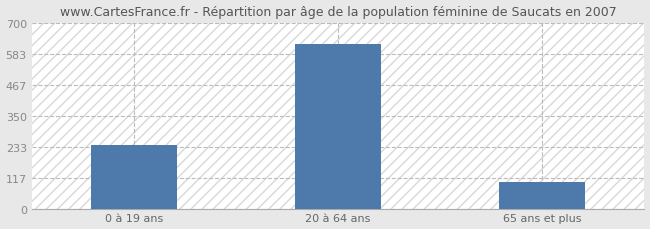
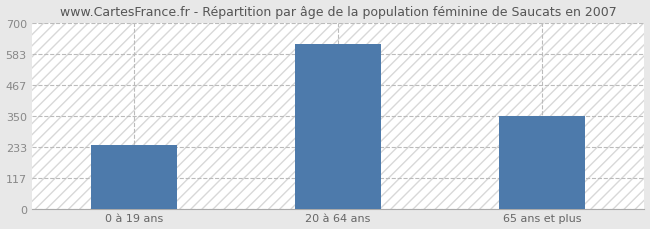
65 ans et plus: 101 -> 350
